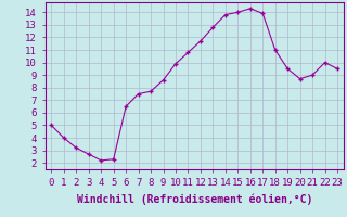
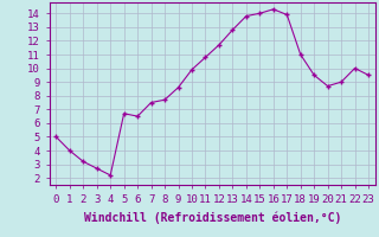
5: 2.3 -> 6.7
